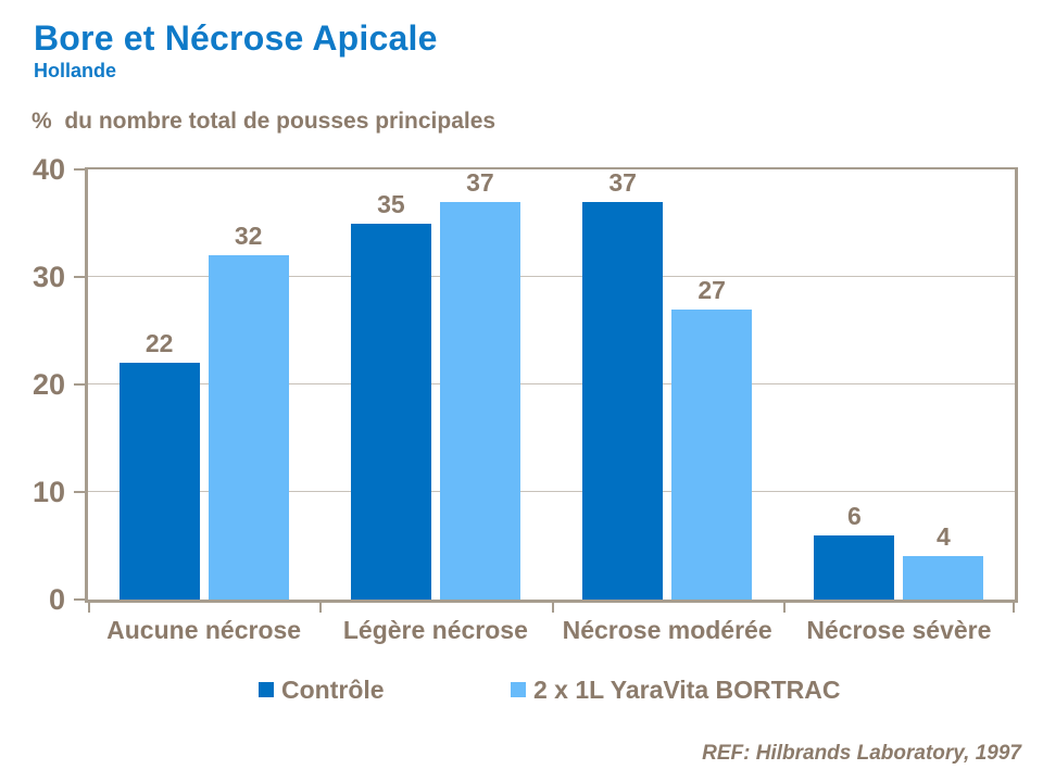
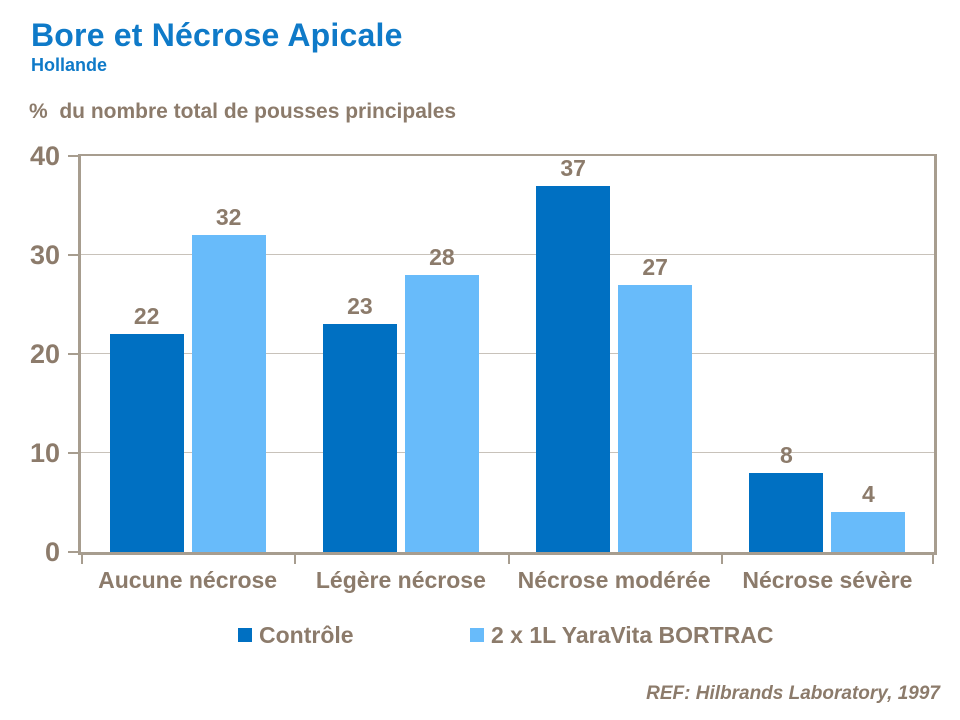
Contrôle/Légère nécrose: 35 -> 23
2 x 1L YaraVita BORTRAC/Légère nécrose: 37 -> 28
Contrôle/Nécrose sévère: 6 -> 8
